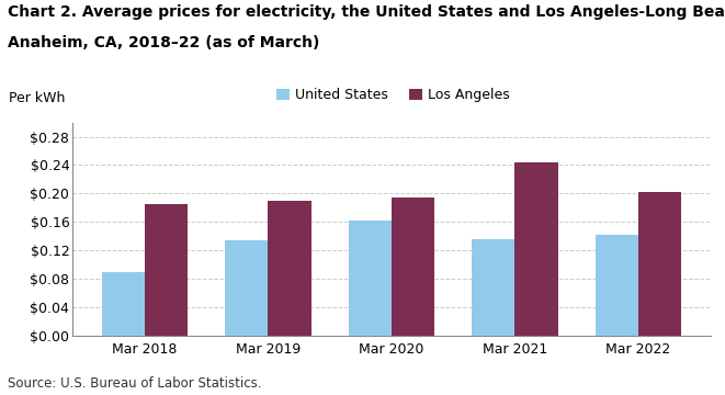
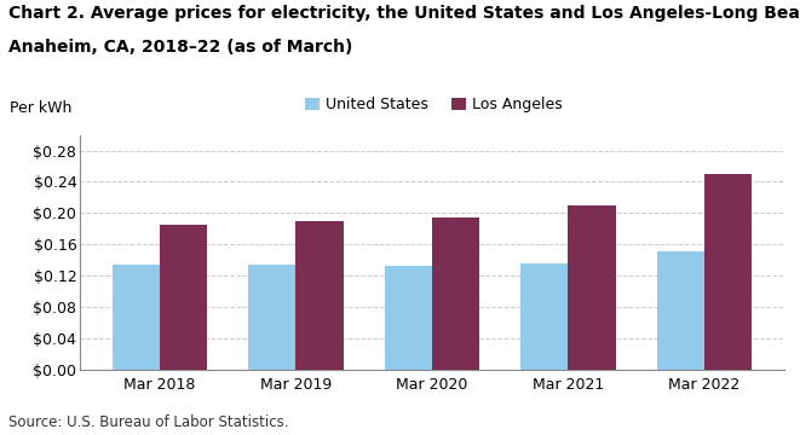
United States/Mar 2018: $0.090 -> $0.134
United States/Mar 2020: $0.162 -> $0.132
Los Angeles/Mar 2021: $0.244 -> $0.210
United States/Mar 2022: $0.142 -> $0.152
Los Angeles/Mar 2022: $0.202 -> $0.250
